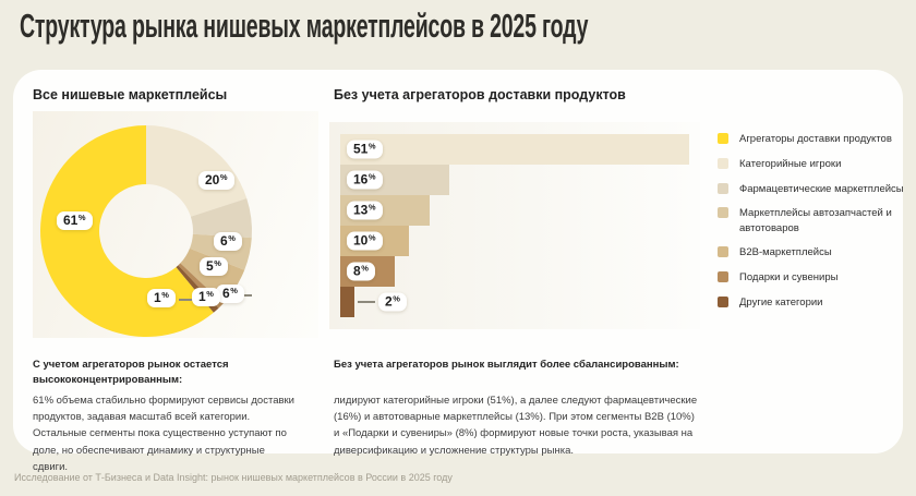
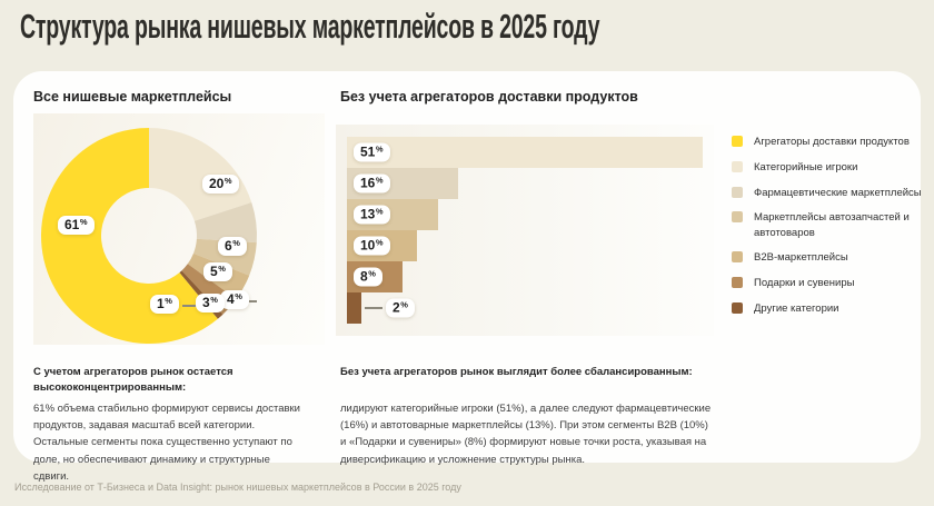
Все нишевые маркетплейсы/B2B-маркетплейсы: 6 -> 4
Все нишевые маркетплейсы/Подарки и сувениры: 1 -> 3
